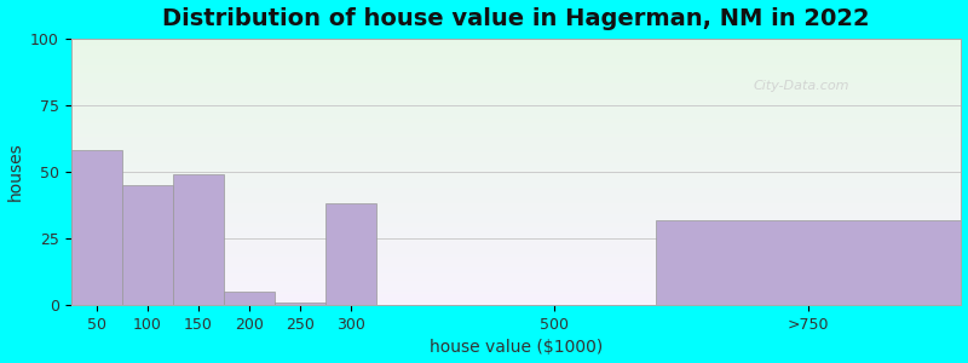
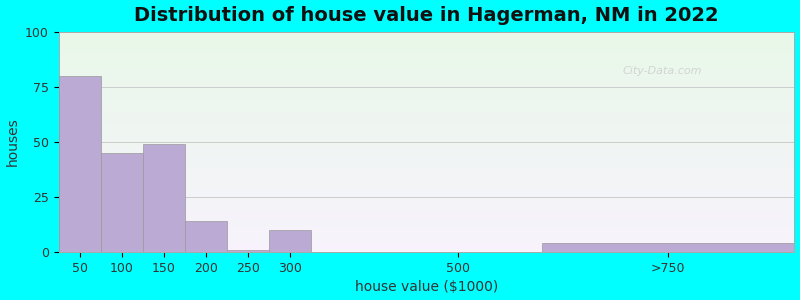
50: 58 -> 80
200: 5 -> 14
300: 38 -> 10
>750: 32 -> 4
